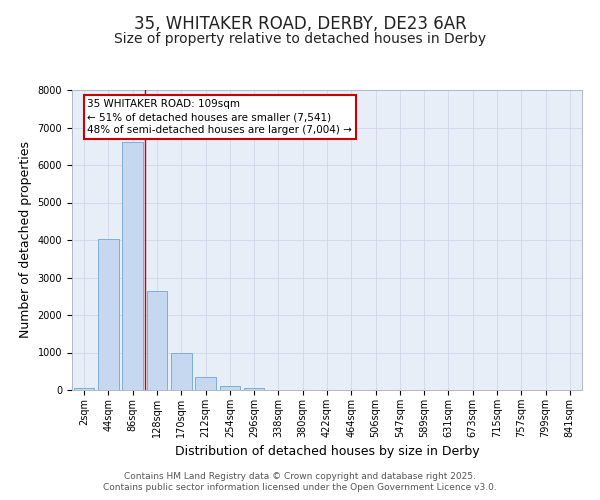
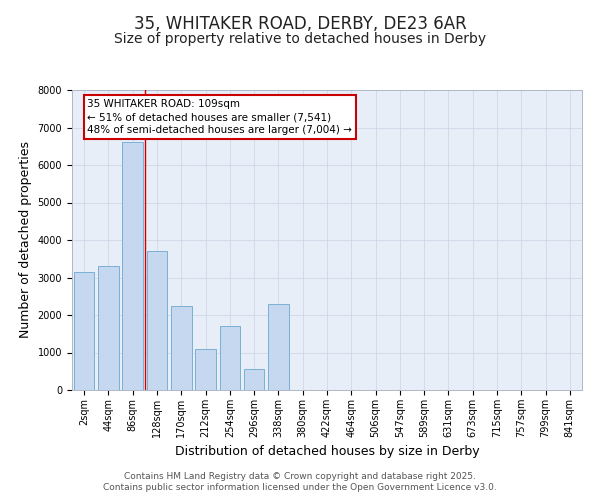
2sqm: 60 -> 3150
44sqm: 4020 -> 3300
128sqm: 2650 -> 3700
170sqm: 980 -> 2250
212sqm: 340 -> 1100
254sqm: 120 -> 1700
296sqm: 60 -> 550
338sqm: 10 -> 2300
